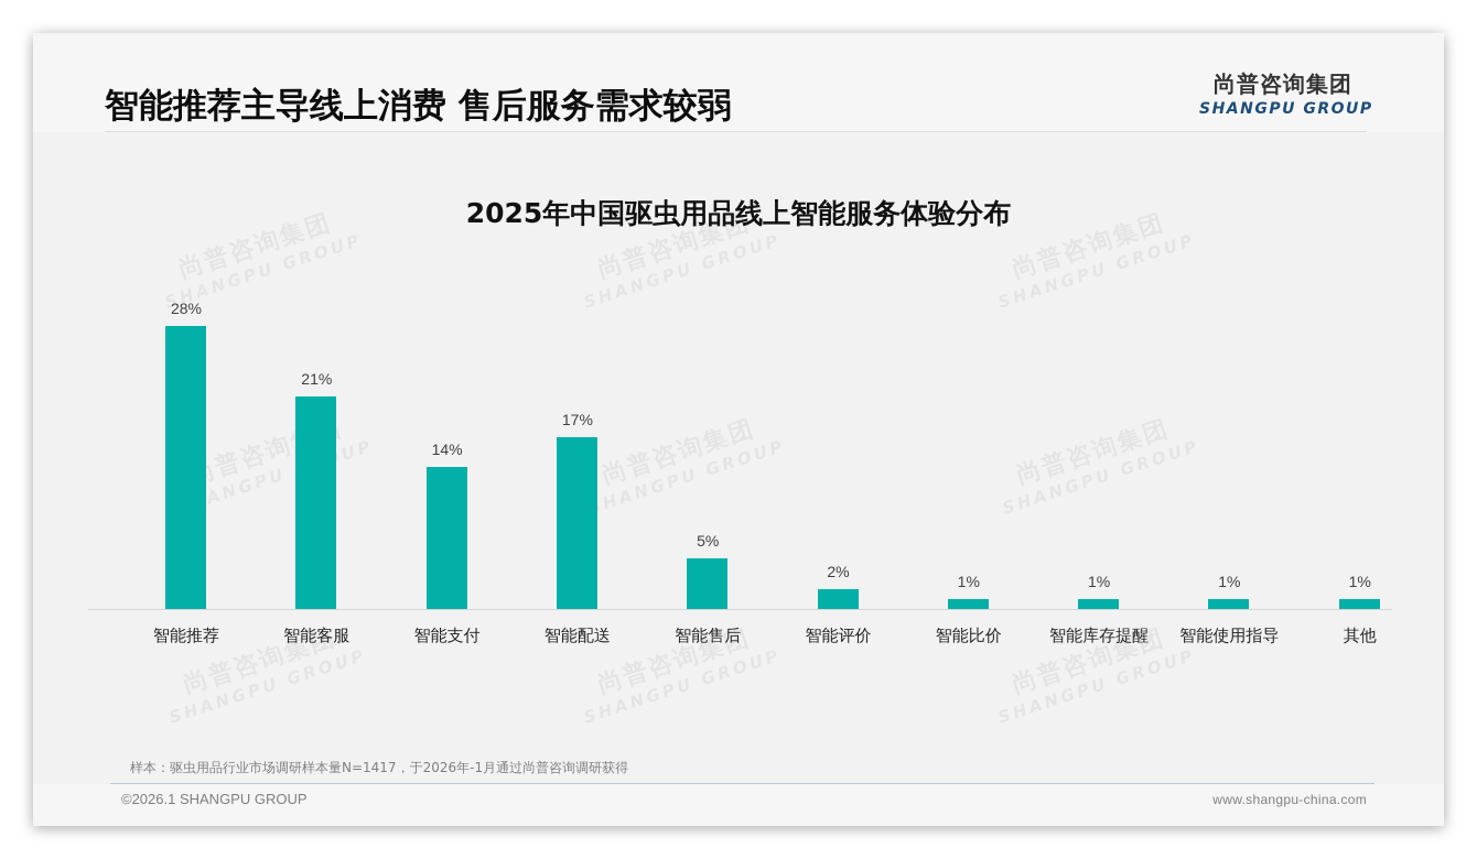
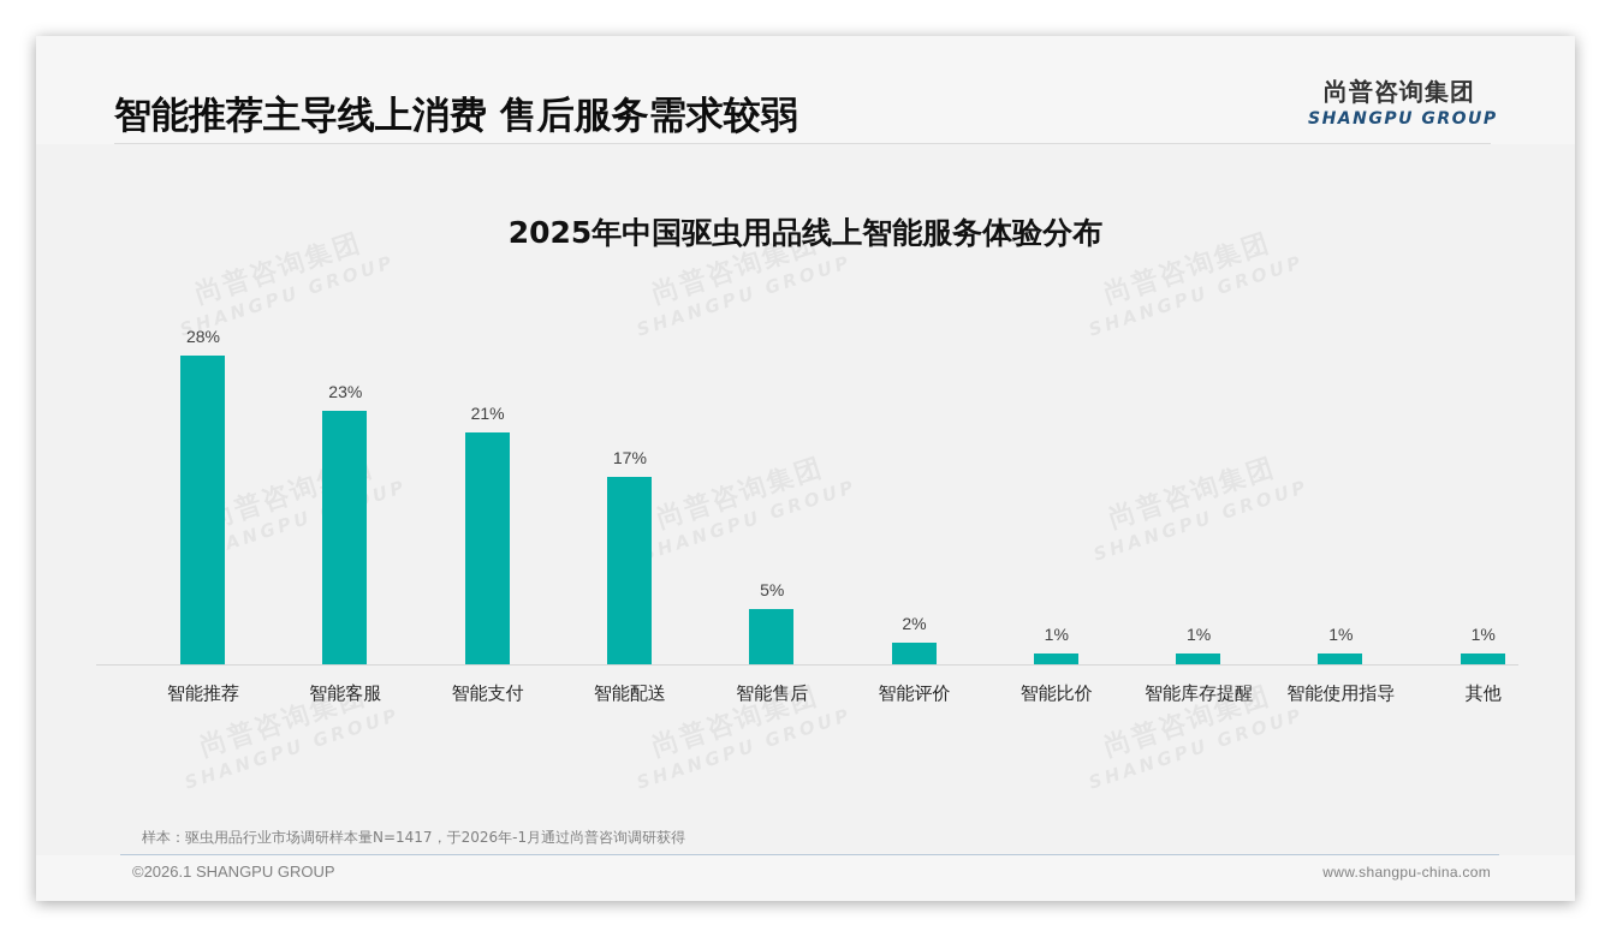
智能客服: 21% -> 23%
智能支付: 14% -> 21%
